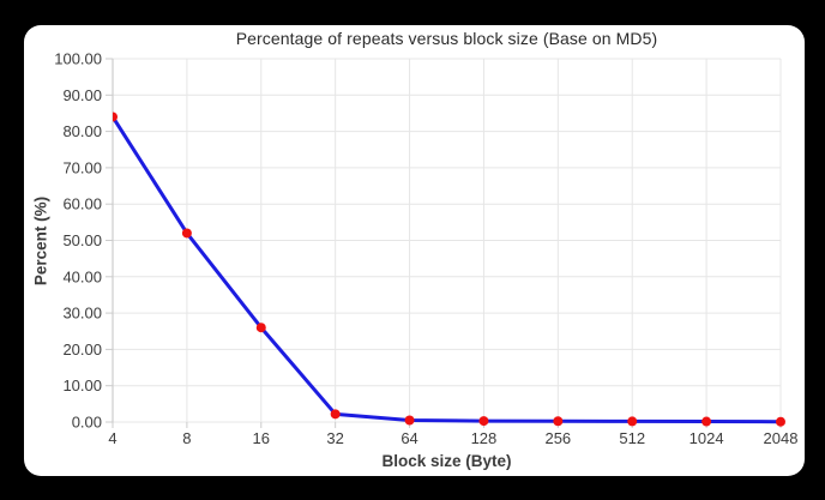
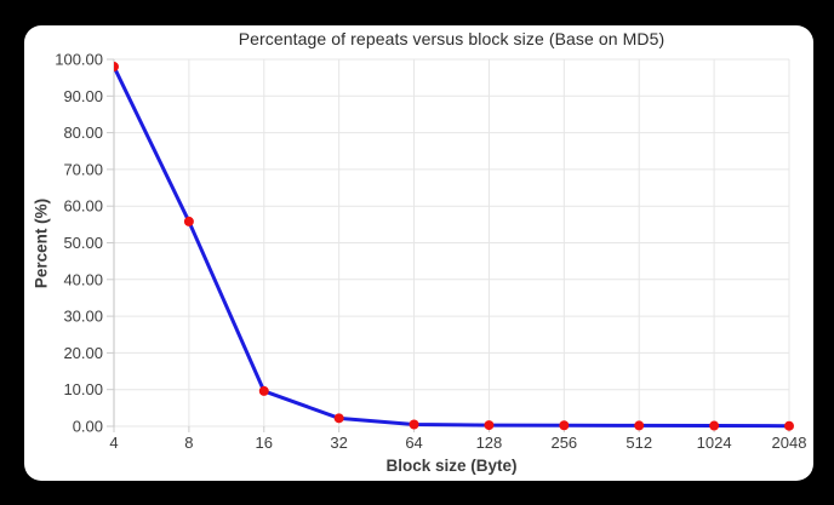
4: 84 -> 98
8: 52 -> 56
16: 26 -> 10
